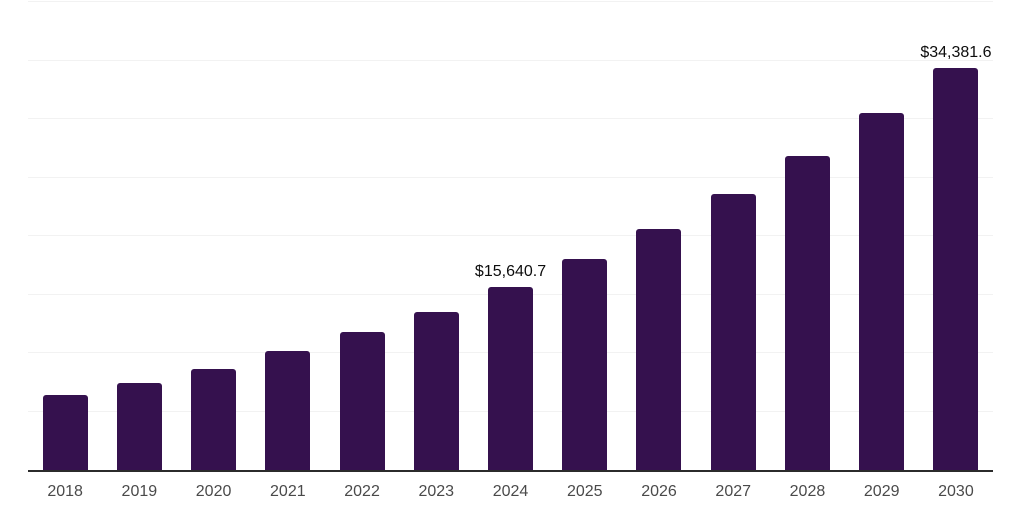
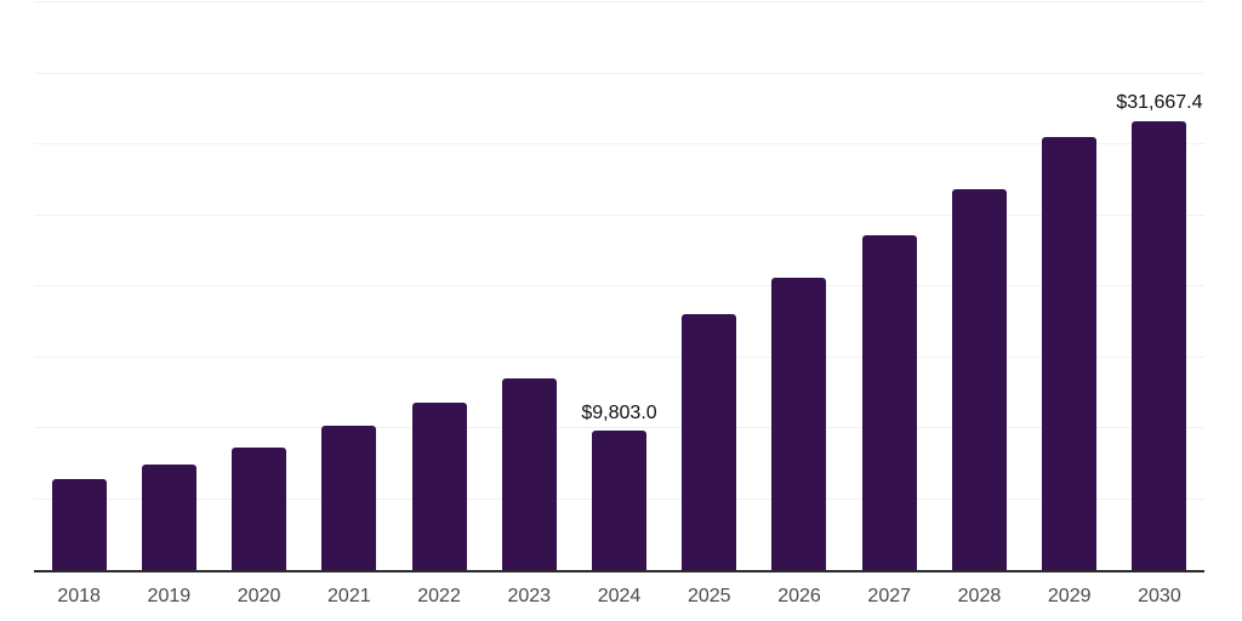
2024: $15,640.7 -> $9,803.0
2030: $34,381.6 -> $31,667.4
